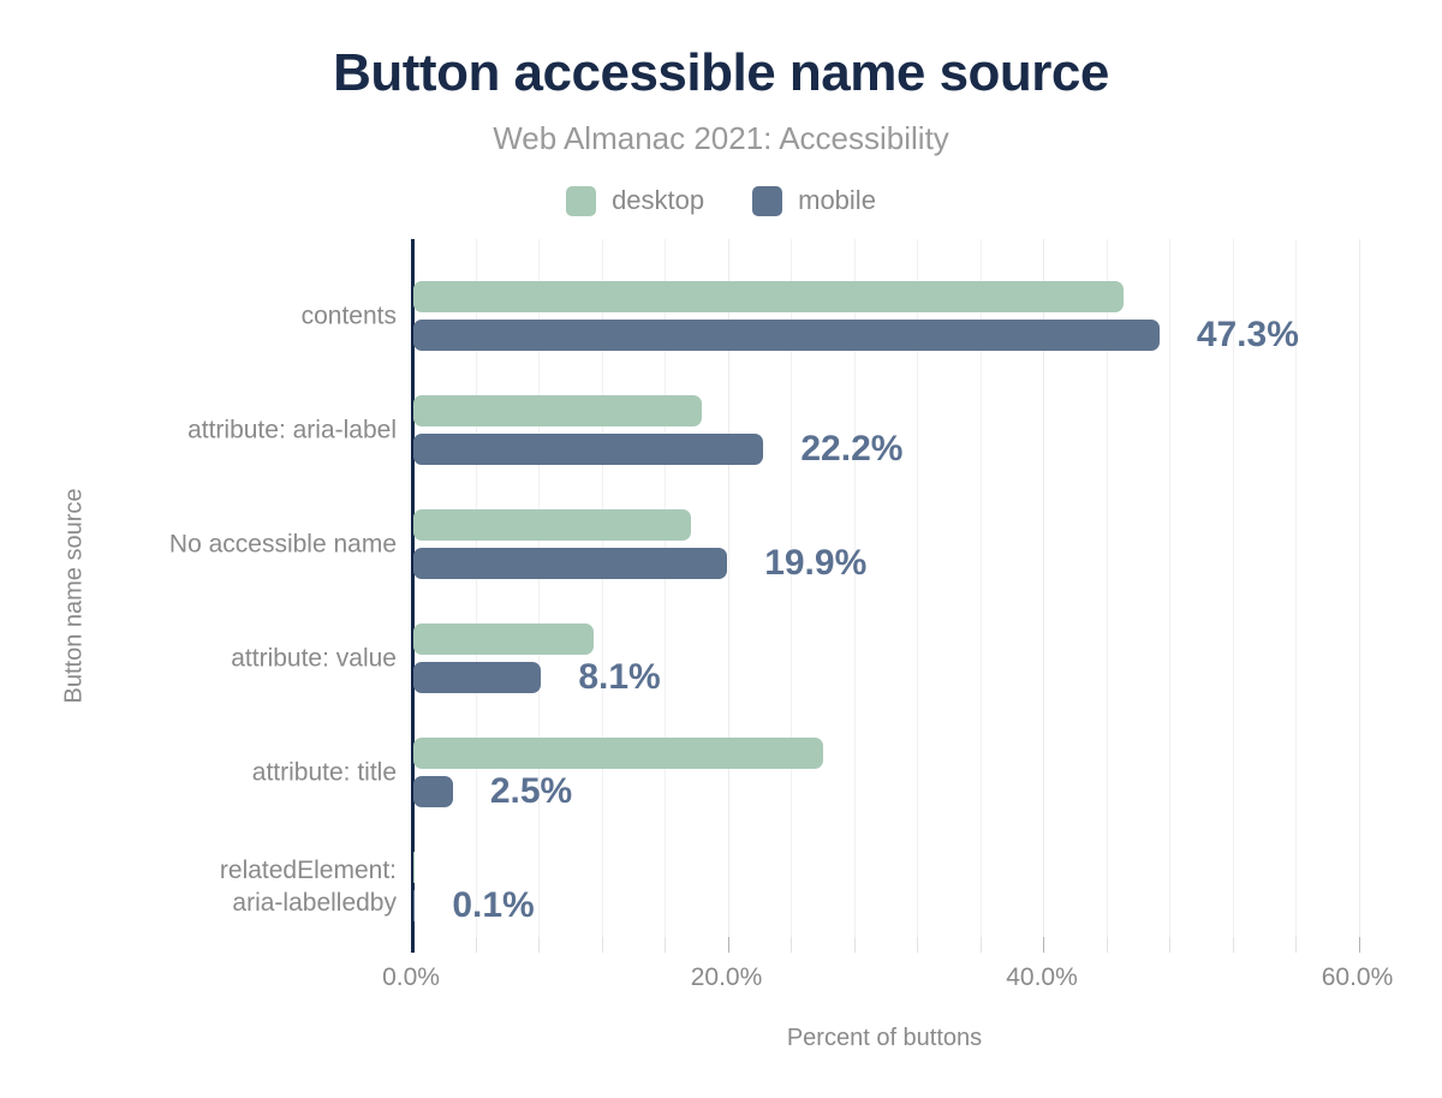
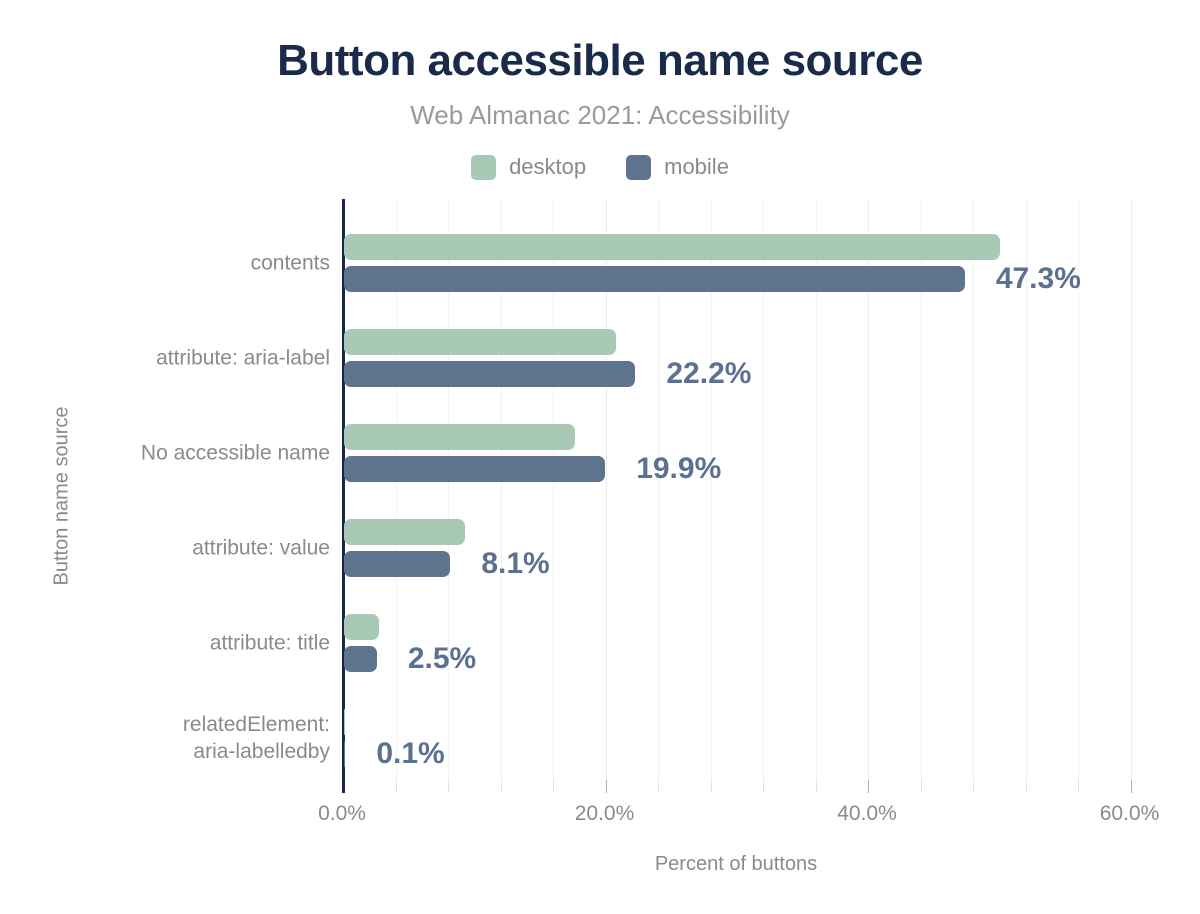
desktop/contents: 45.0% -> 50.0%
desktop/attribute: aria-label: 18.3% -> 20.7%
desktop/attribute: value: 11.4% -> 9.2%
desktop/attribute: title: 26.0% -> 2.7%
